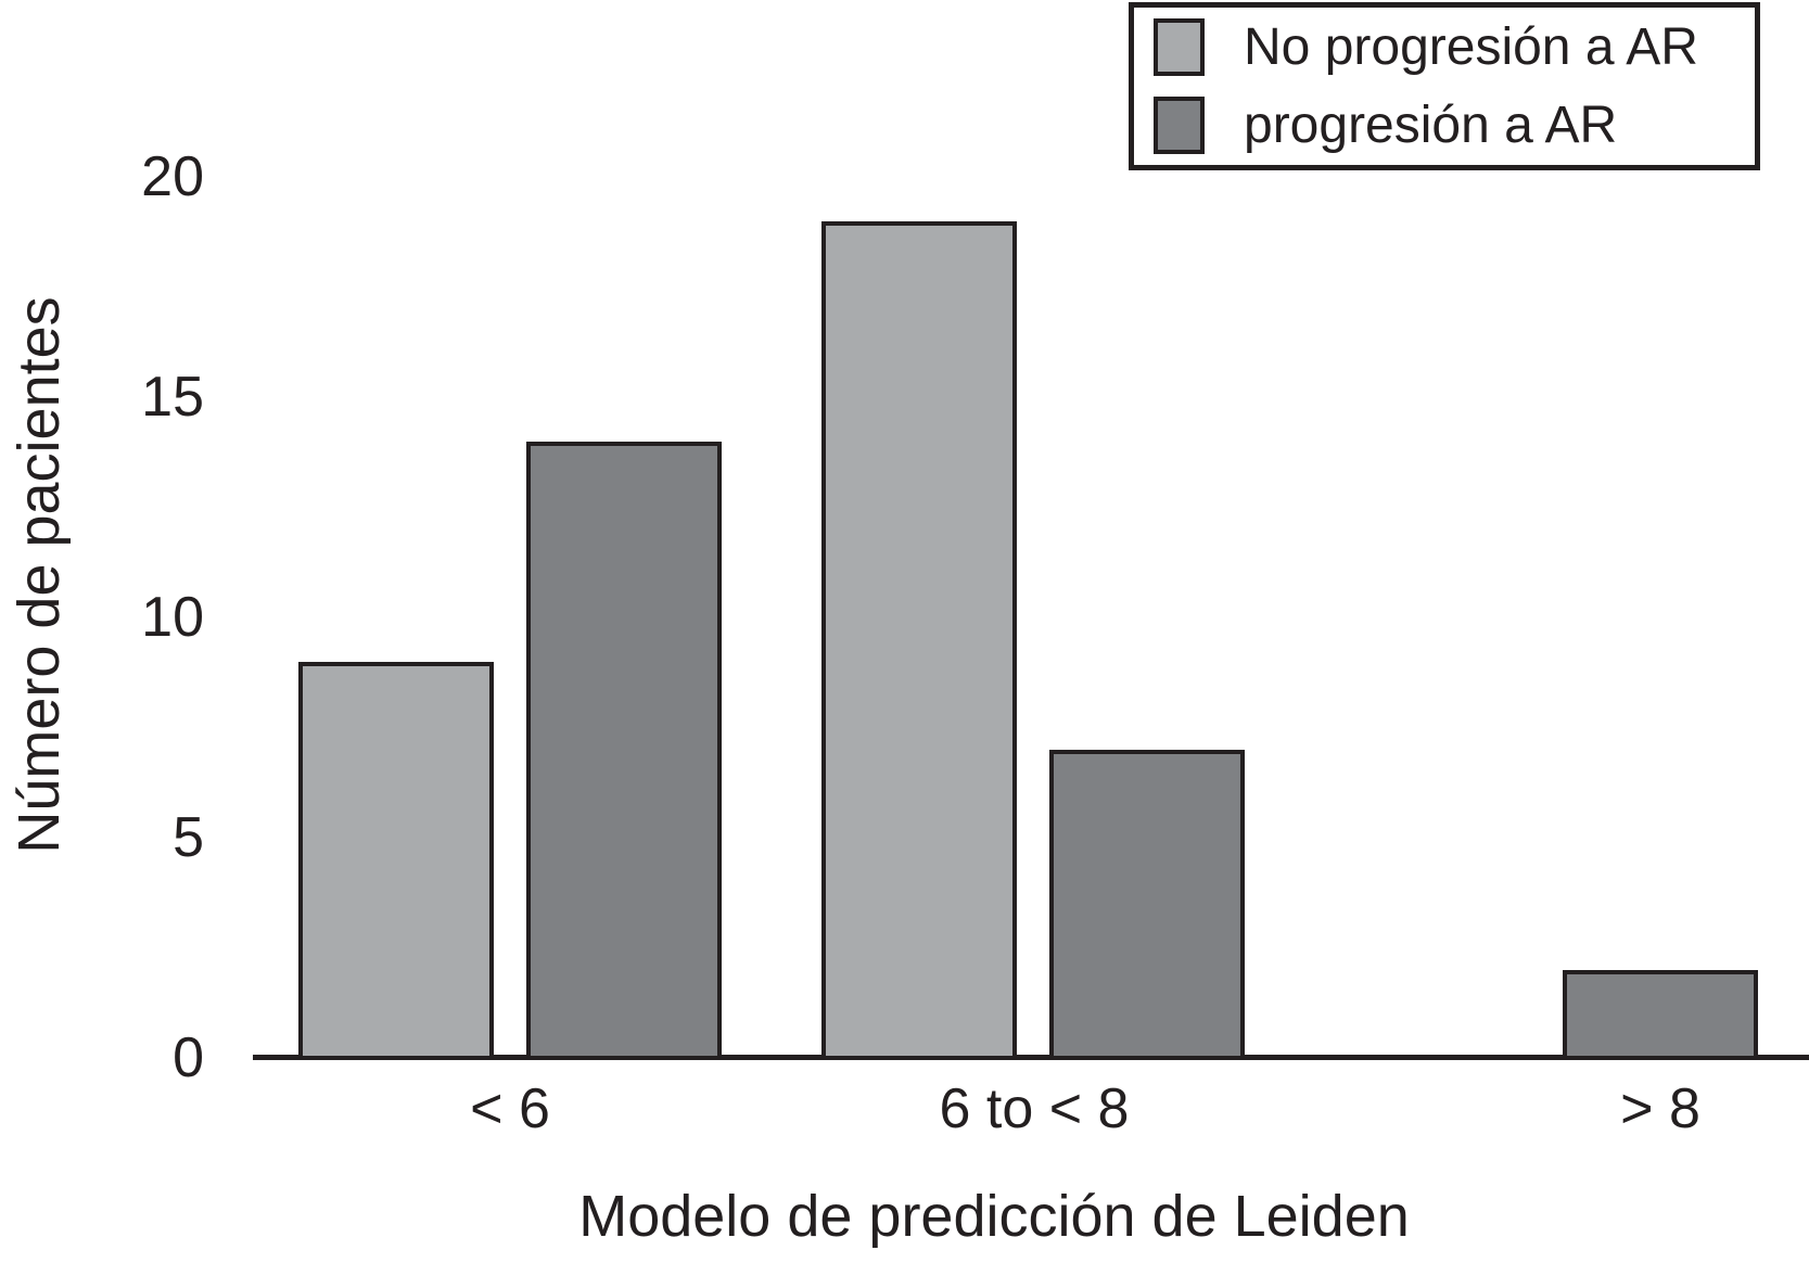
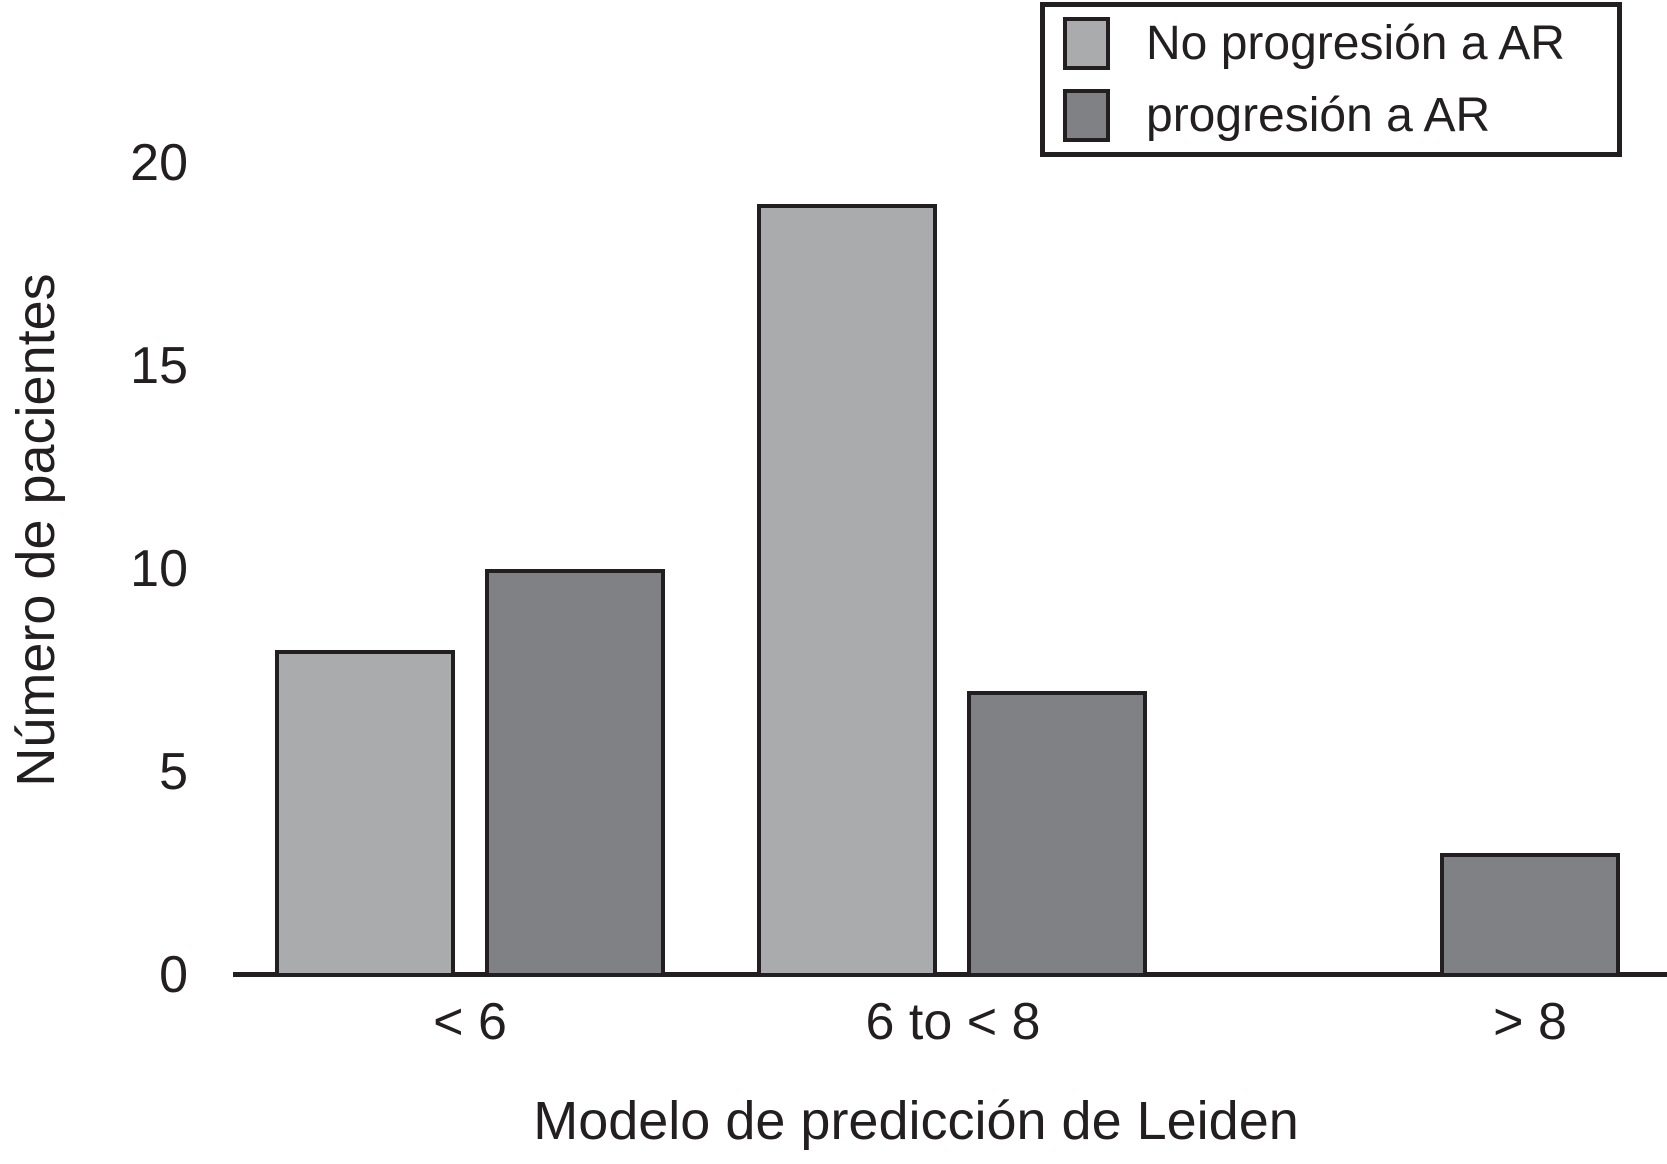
No progresión a AR/< 6: 9 -> 8
progresión a AR/< 6: 14 -> 10
progresión a AR/> 8: 2 -> 3
